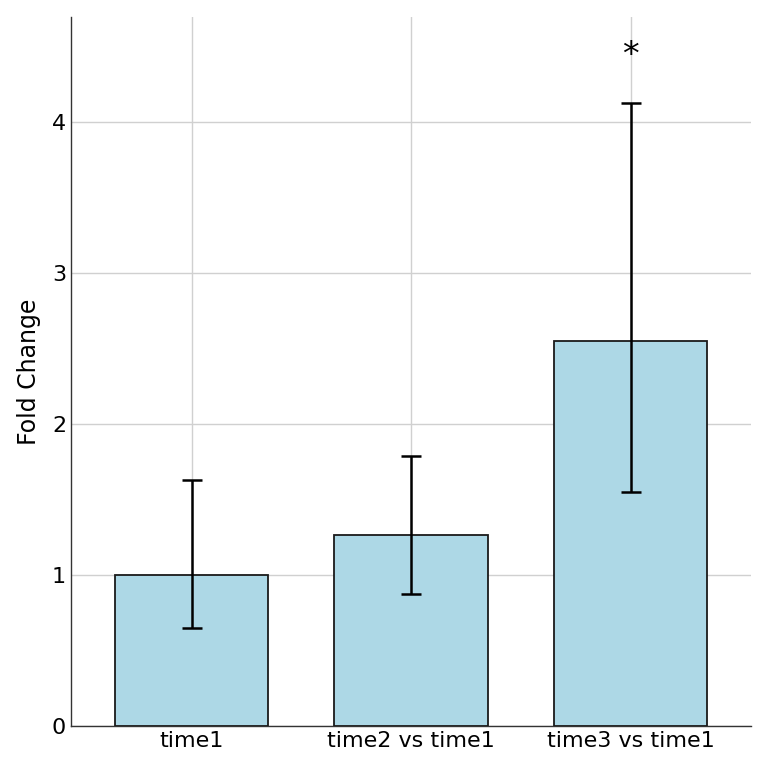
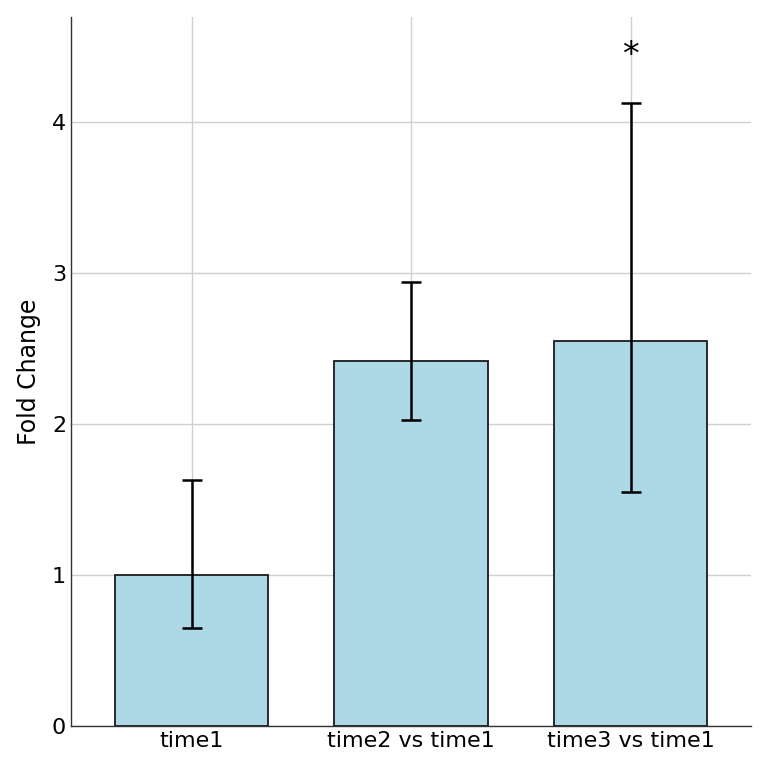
time2 vs time1: 1.27 -> 2.42
